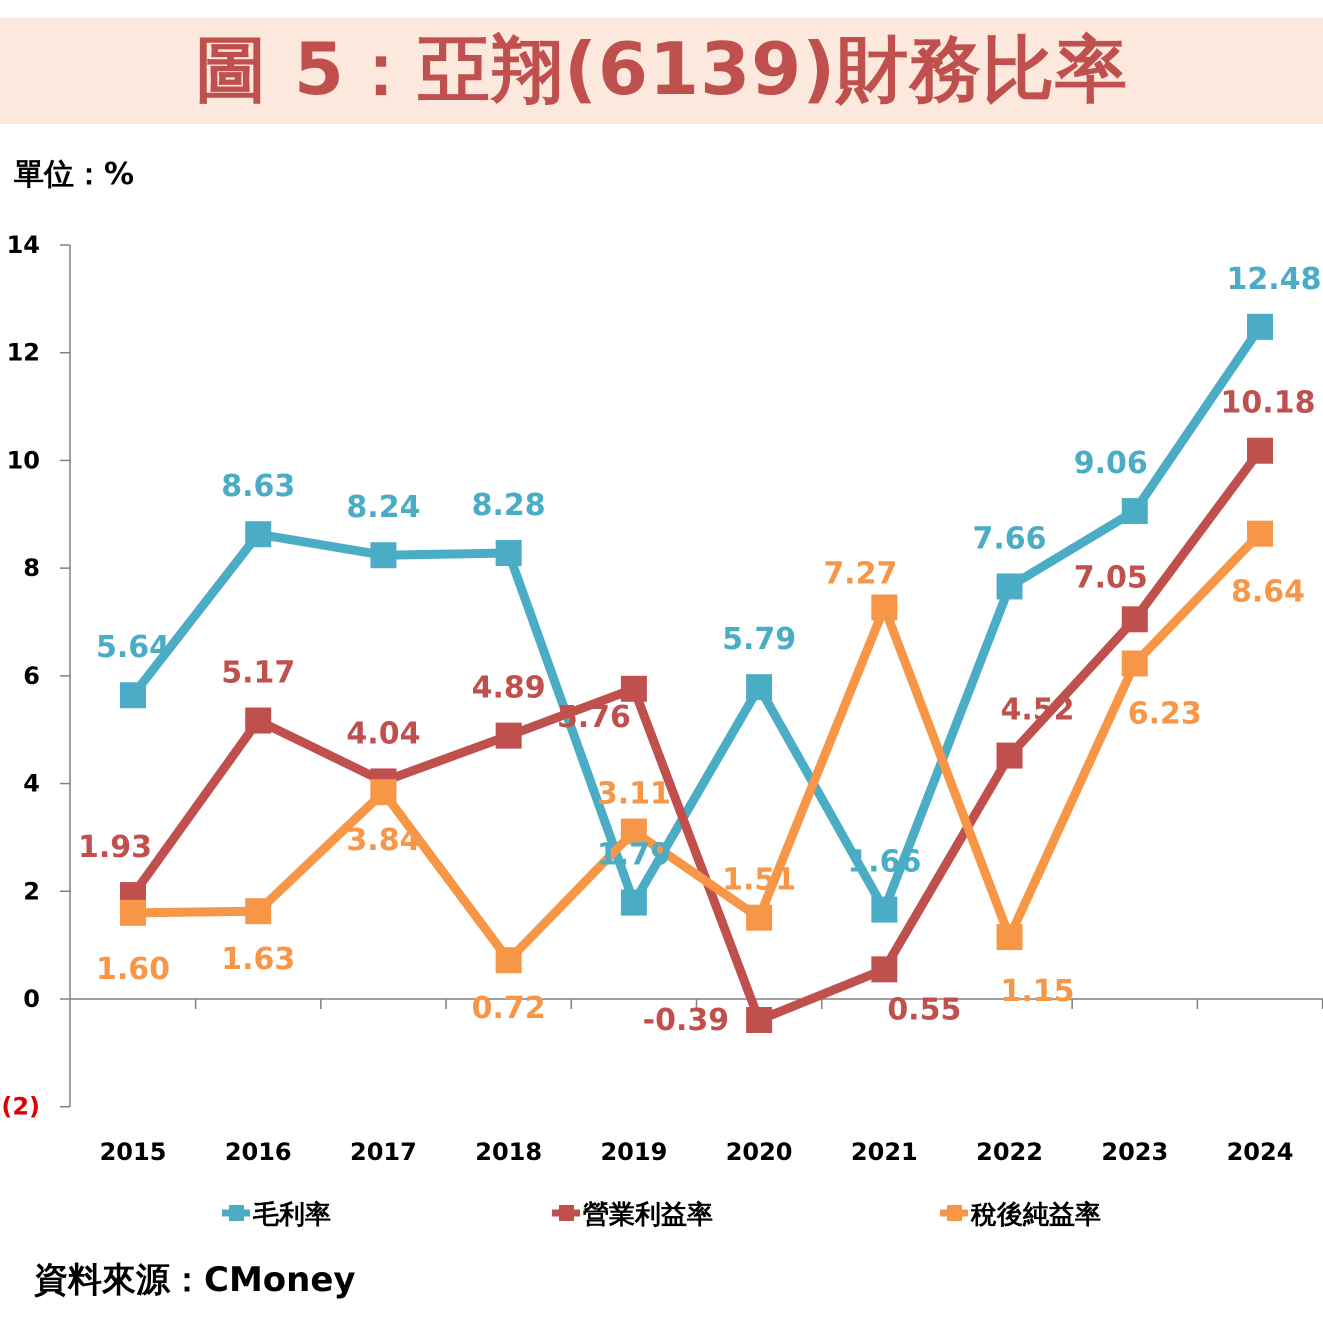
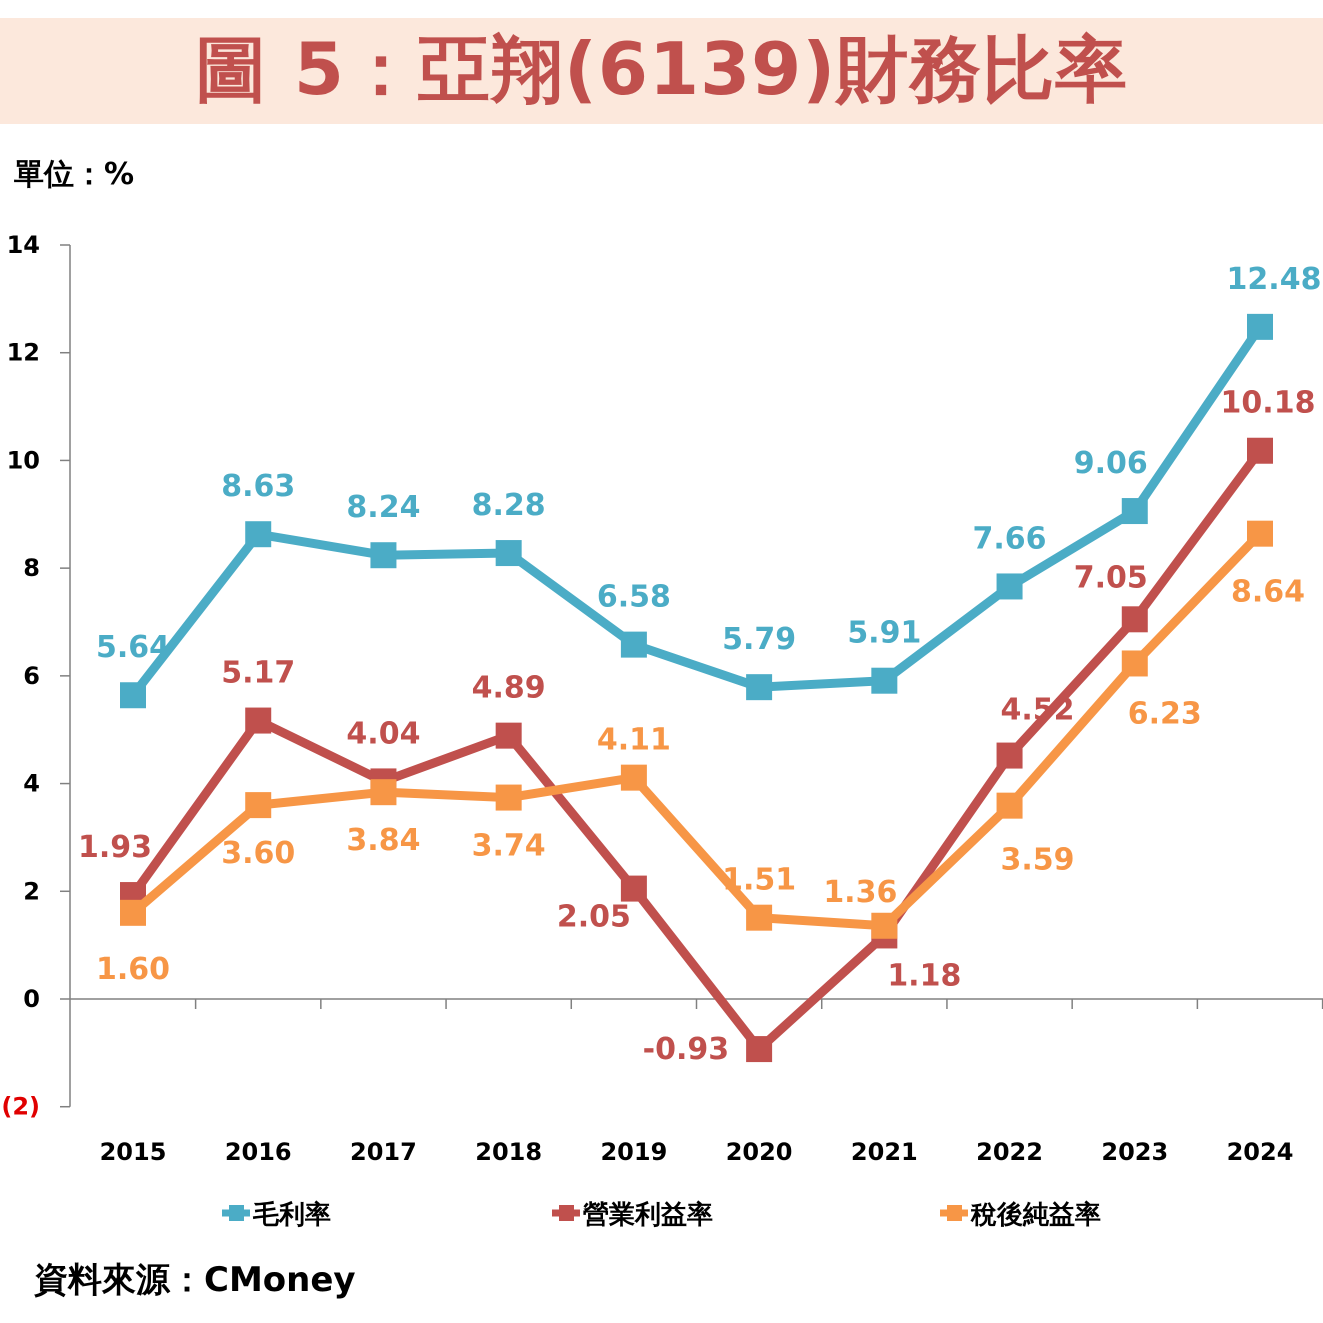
稅後純益率/2016: 1.63 -> 3.60
稅後純益率/2018: 0.72 -> 3.74
毛利率/2019: 1.79 -> 6.58
營業利益率/2019: 5.76 -> 2.05
稅後純益率/2019: 3.11 -> 4.11
營業利益率/2020: -0.39 -> -0.93
毛利率/2021: 1.66 -> 5.91
營業利益率/2021: 0.55 -> 1.18
稅後純益率/2021: 7.27 -> 1.36
稅後純益率/2022: 1.15 -> 3.59
